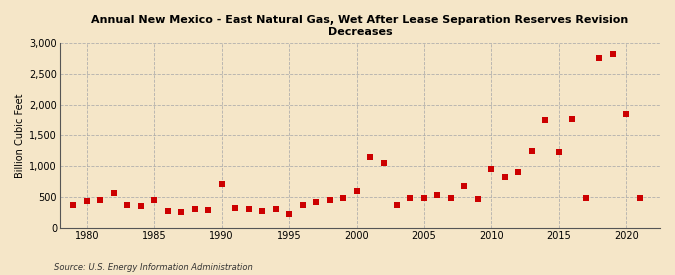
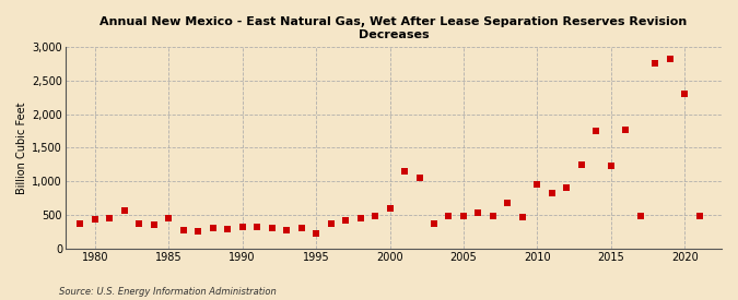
1990: 720 -> 320
2020: 1,840 -> 2,300
